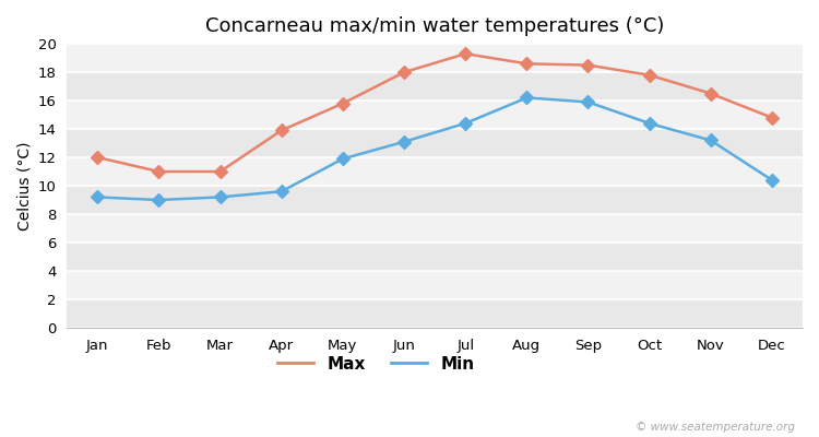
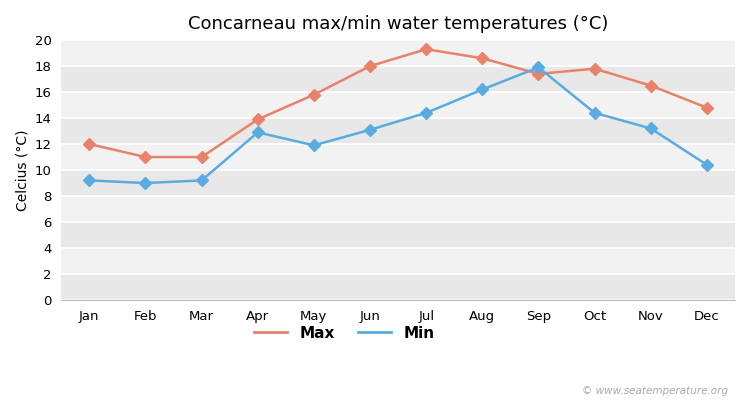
Min/Apr: 9.6 -> 12.9
Max/Sep: 18.5 -> 17.4
Min/Sep: 15.9 -> 17.9
